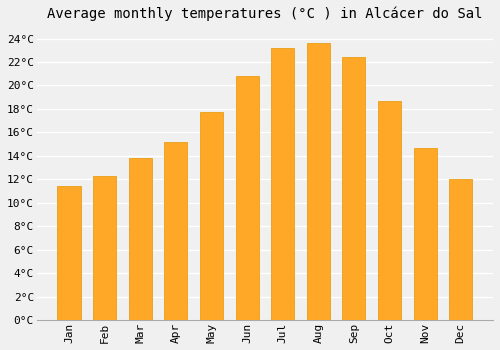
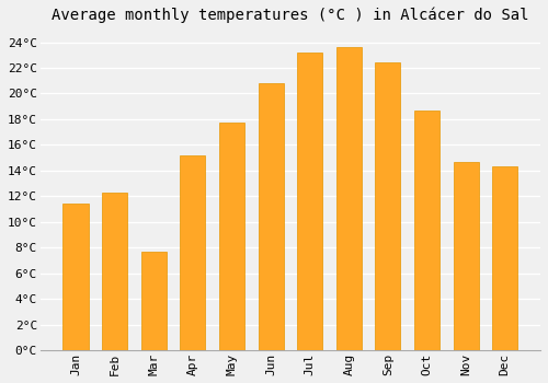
Mar: 13.8°C -> 7.7°C
Dec: 12.0°C -> 14.3°C
